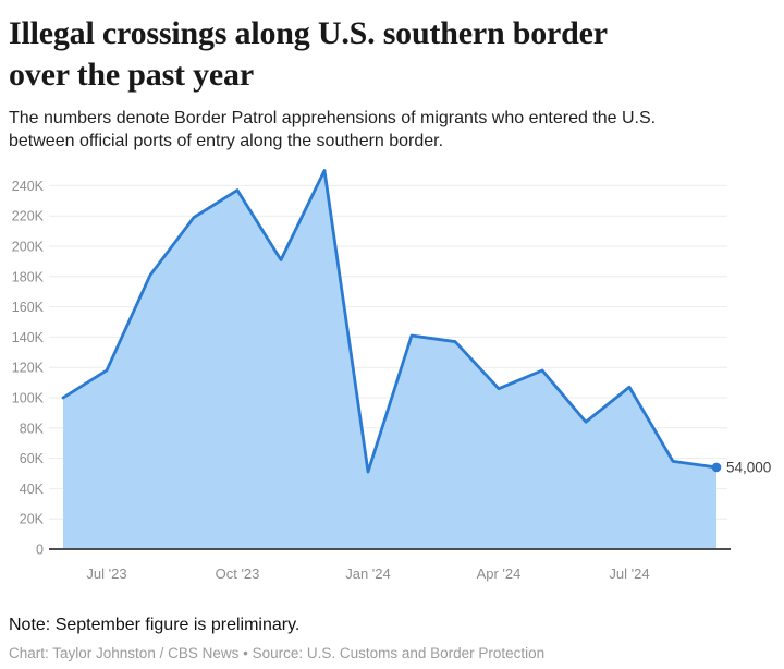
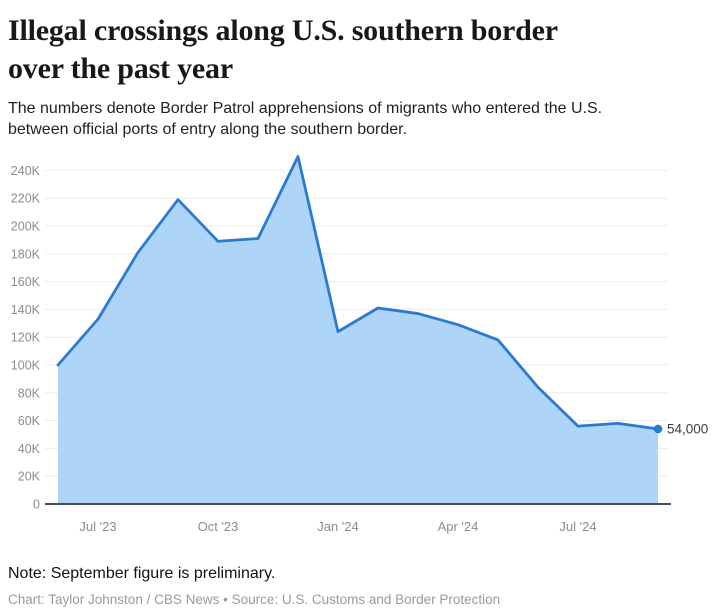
Jul '23: 118K -> 133K
Oct '23: 237K -> 189K
Jan '24: 51K -> 124K
Apr '24: 106K -> 129K
Jul '24: 107K -> 56K
